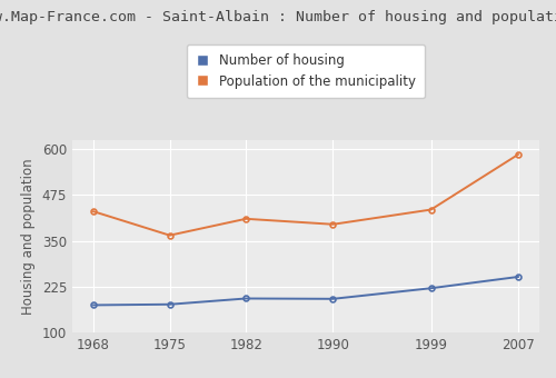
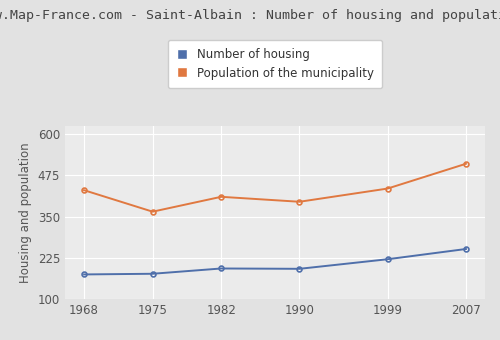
Population of the municipality/2007: 585 -> 510
